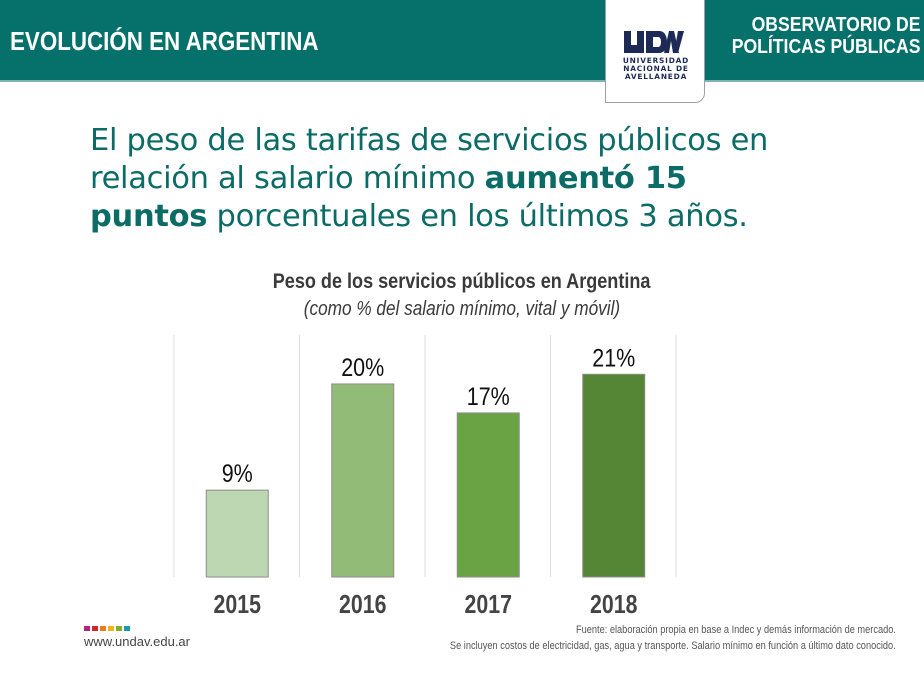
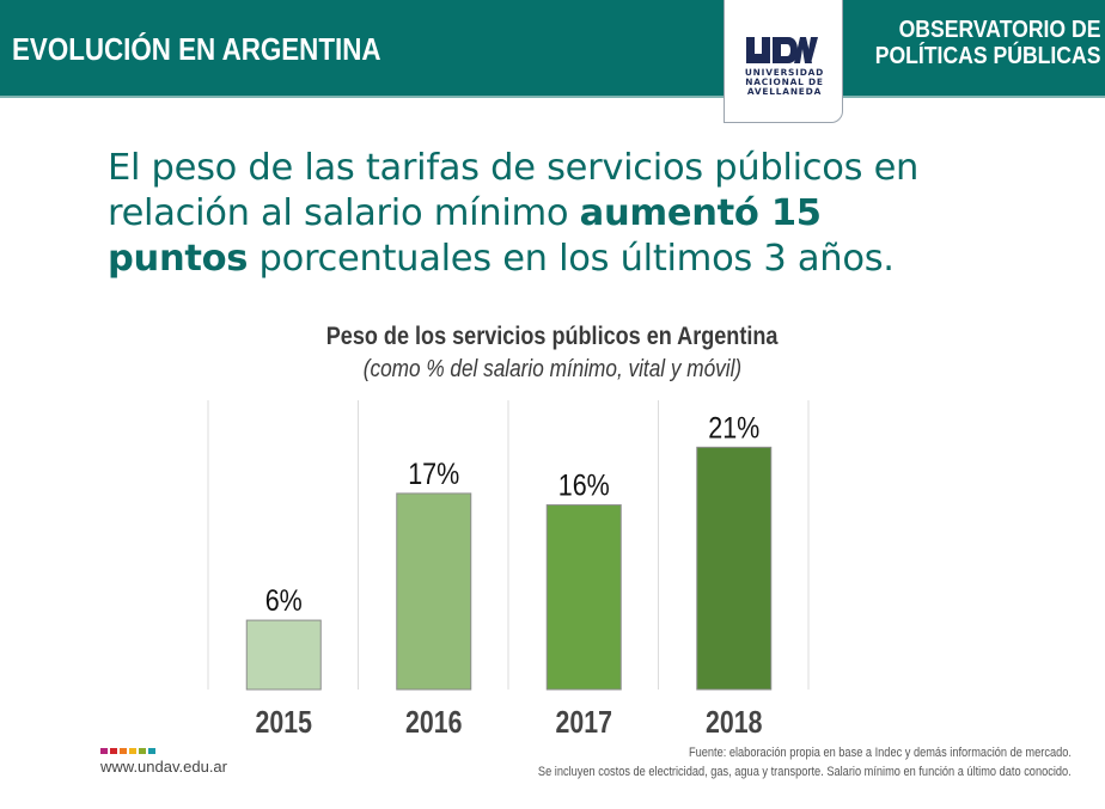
2015: 9% -> 6%
2016: 20% -> 17%
2017: 17% -> 16%
